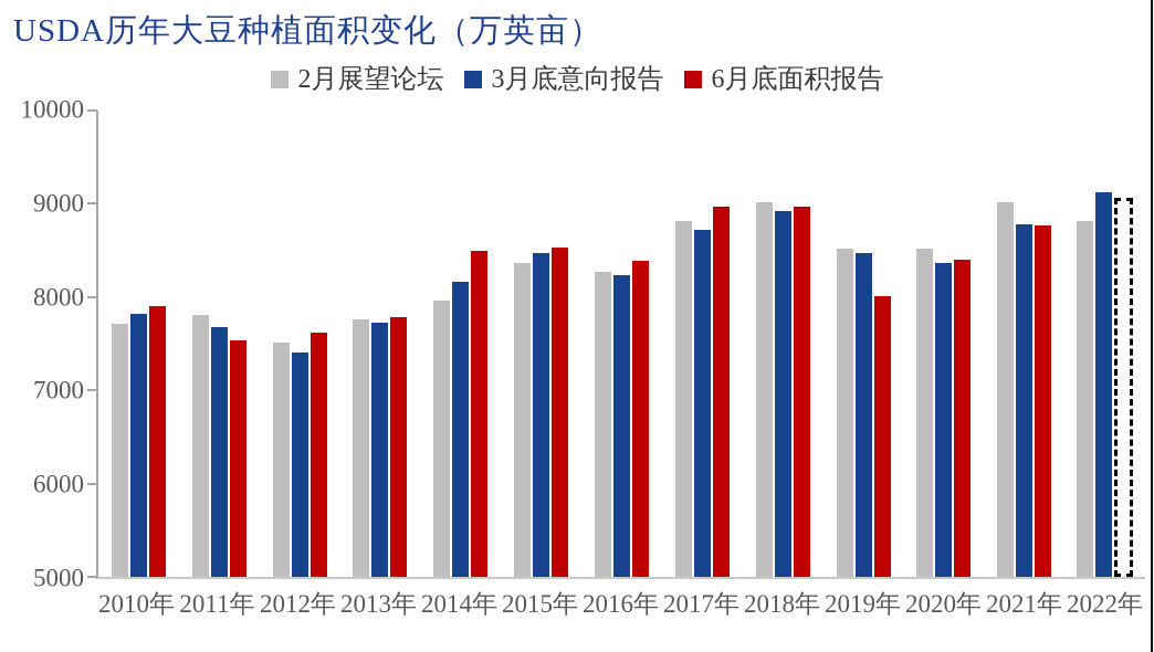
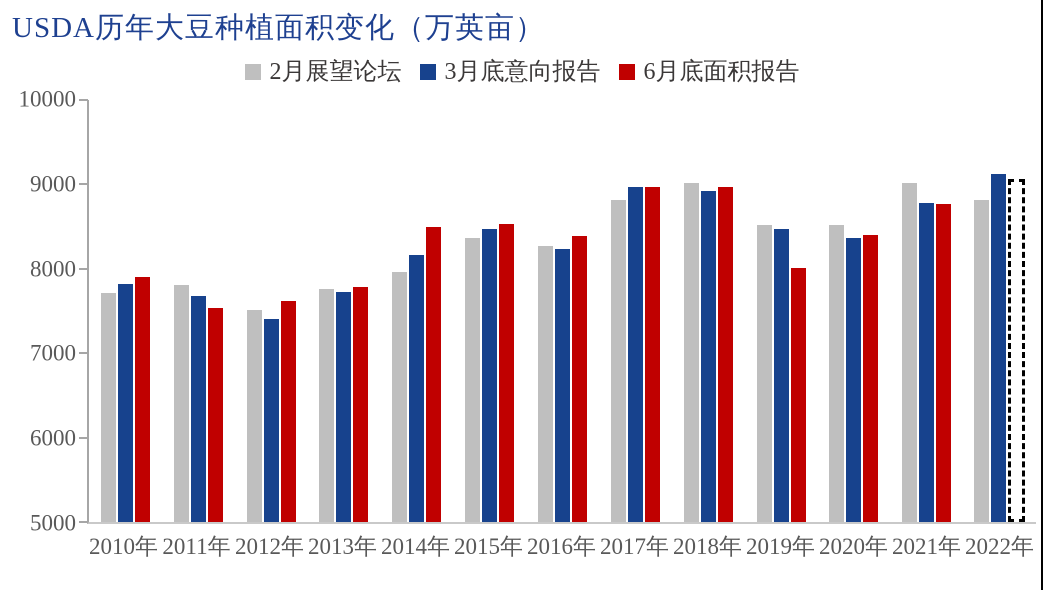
3月底意向报告/2017年: 8700 -> 9000
